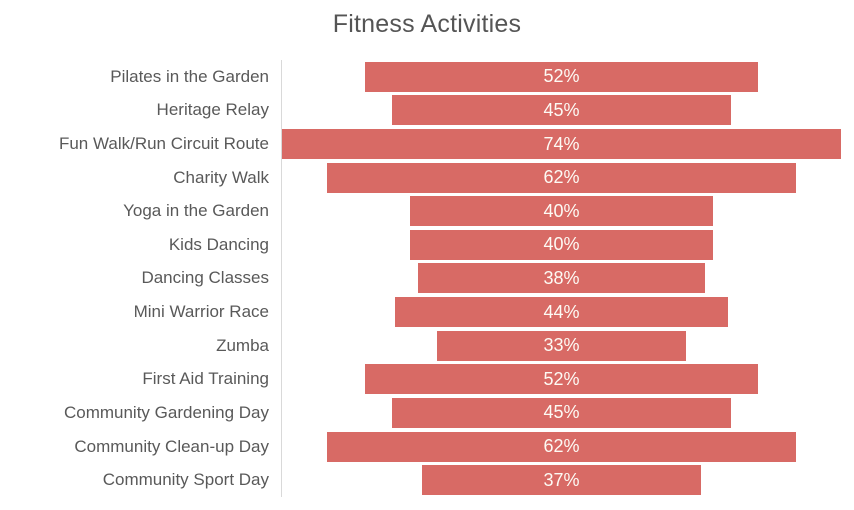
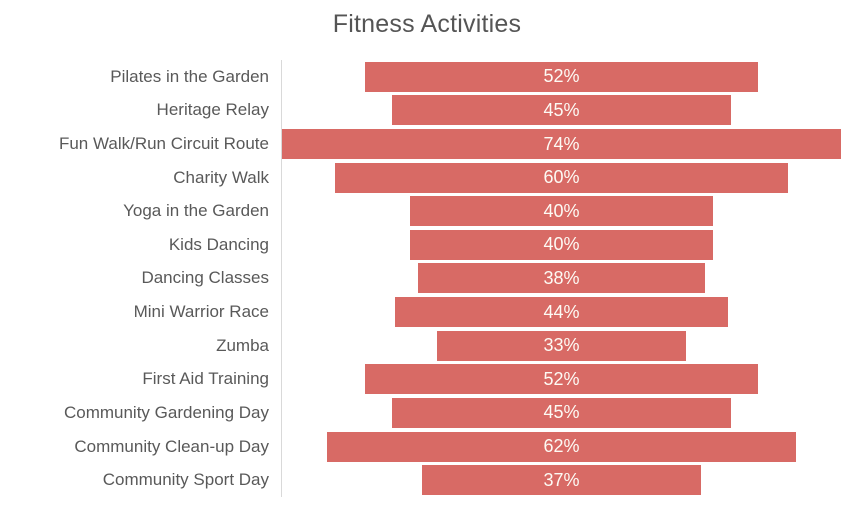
Charity Walk: 62% -> 60%
